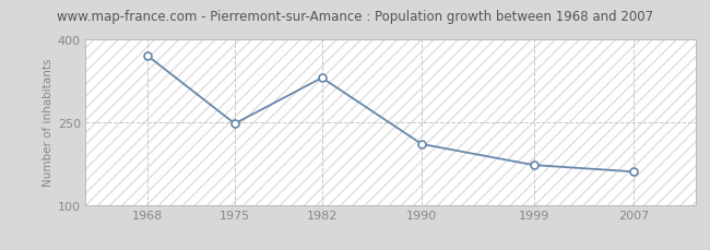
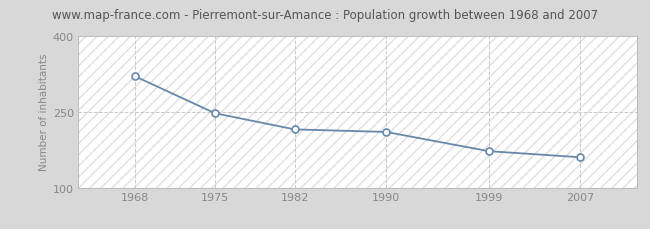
1968: 370 -> 320
1982: 330 -> 215
